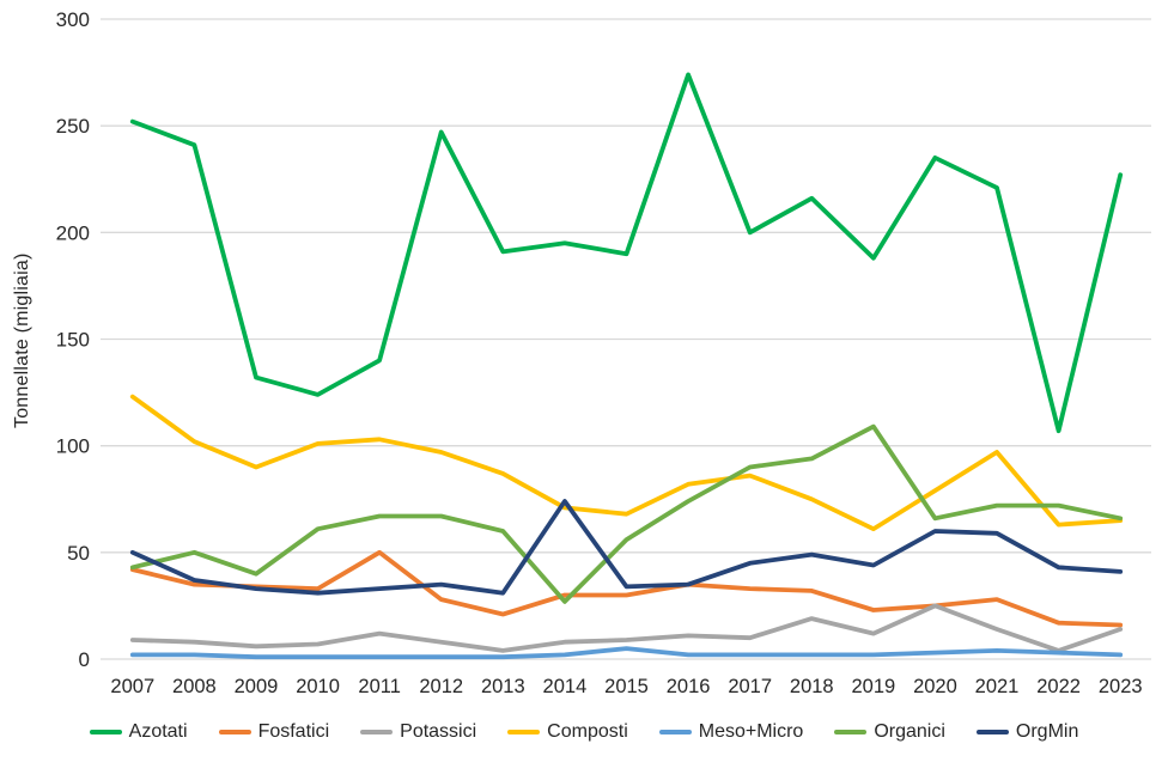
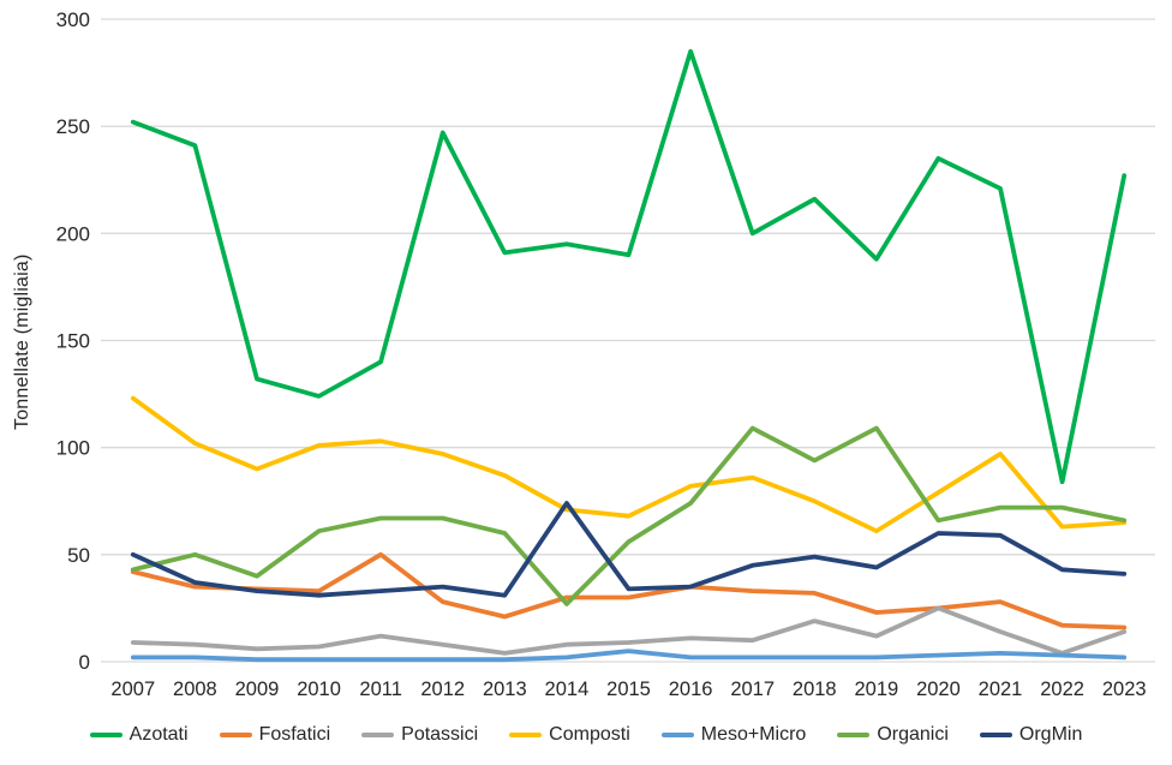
Azotati/2016: 274 -> 285
Organici/2017: 90 -> 109
Azotati/2022: 107 -> 84
